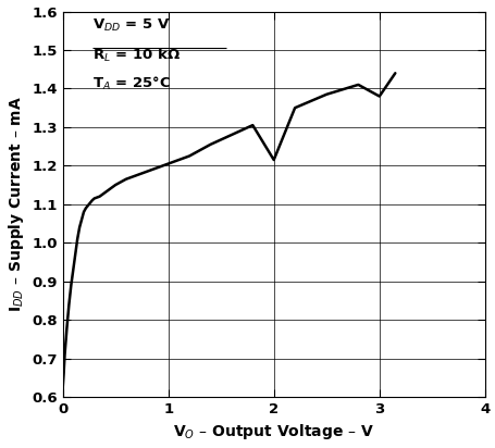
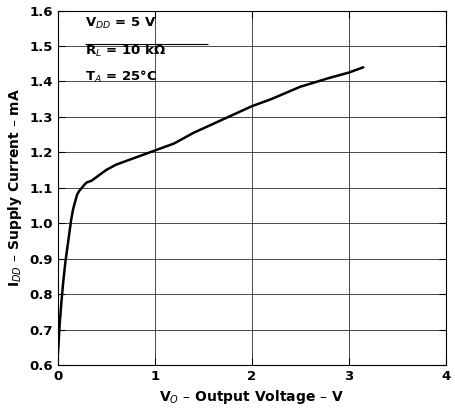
2: 1.215 -> 1.330
3: 1.380 -> 1.425
